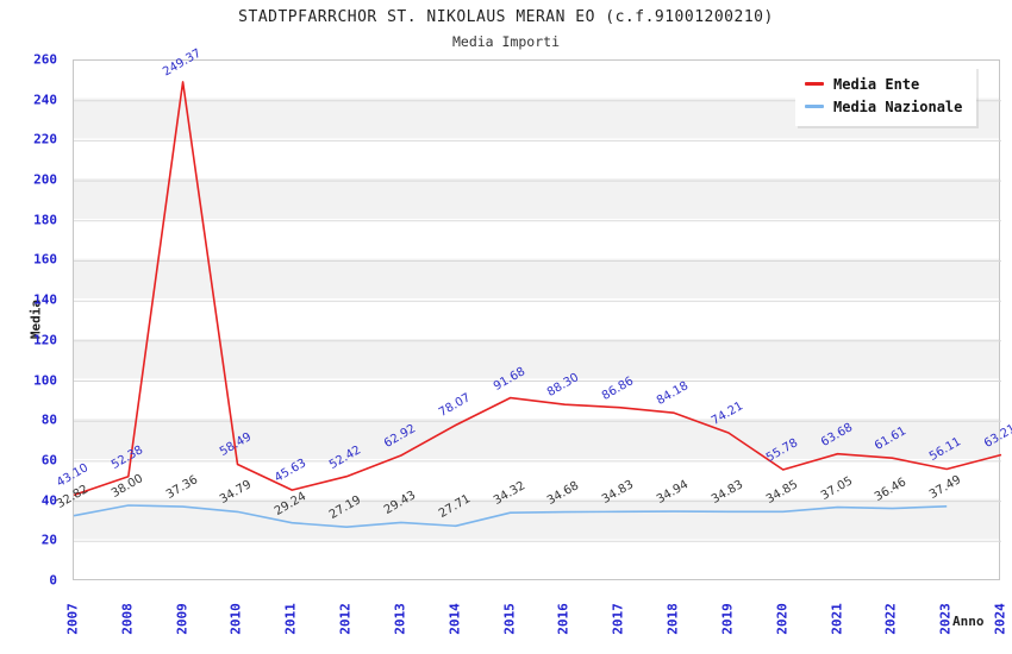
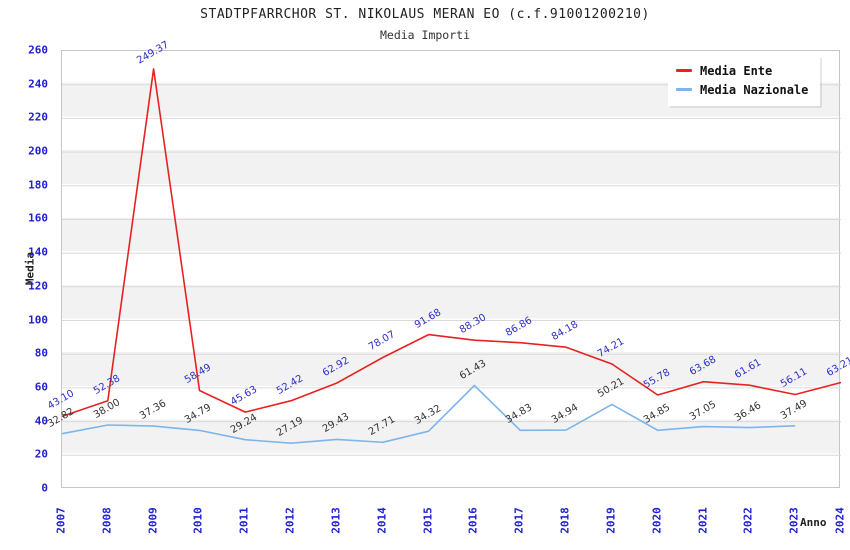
Media Nazionale/2016: 34.68 -> 61.43
Media Nazionale/2019: 34.83 -> 50.21
